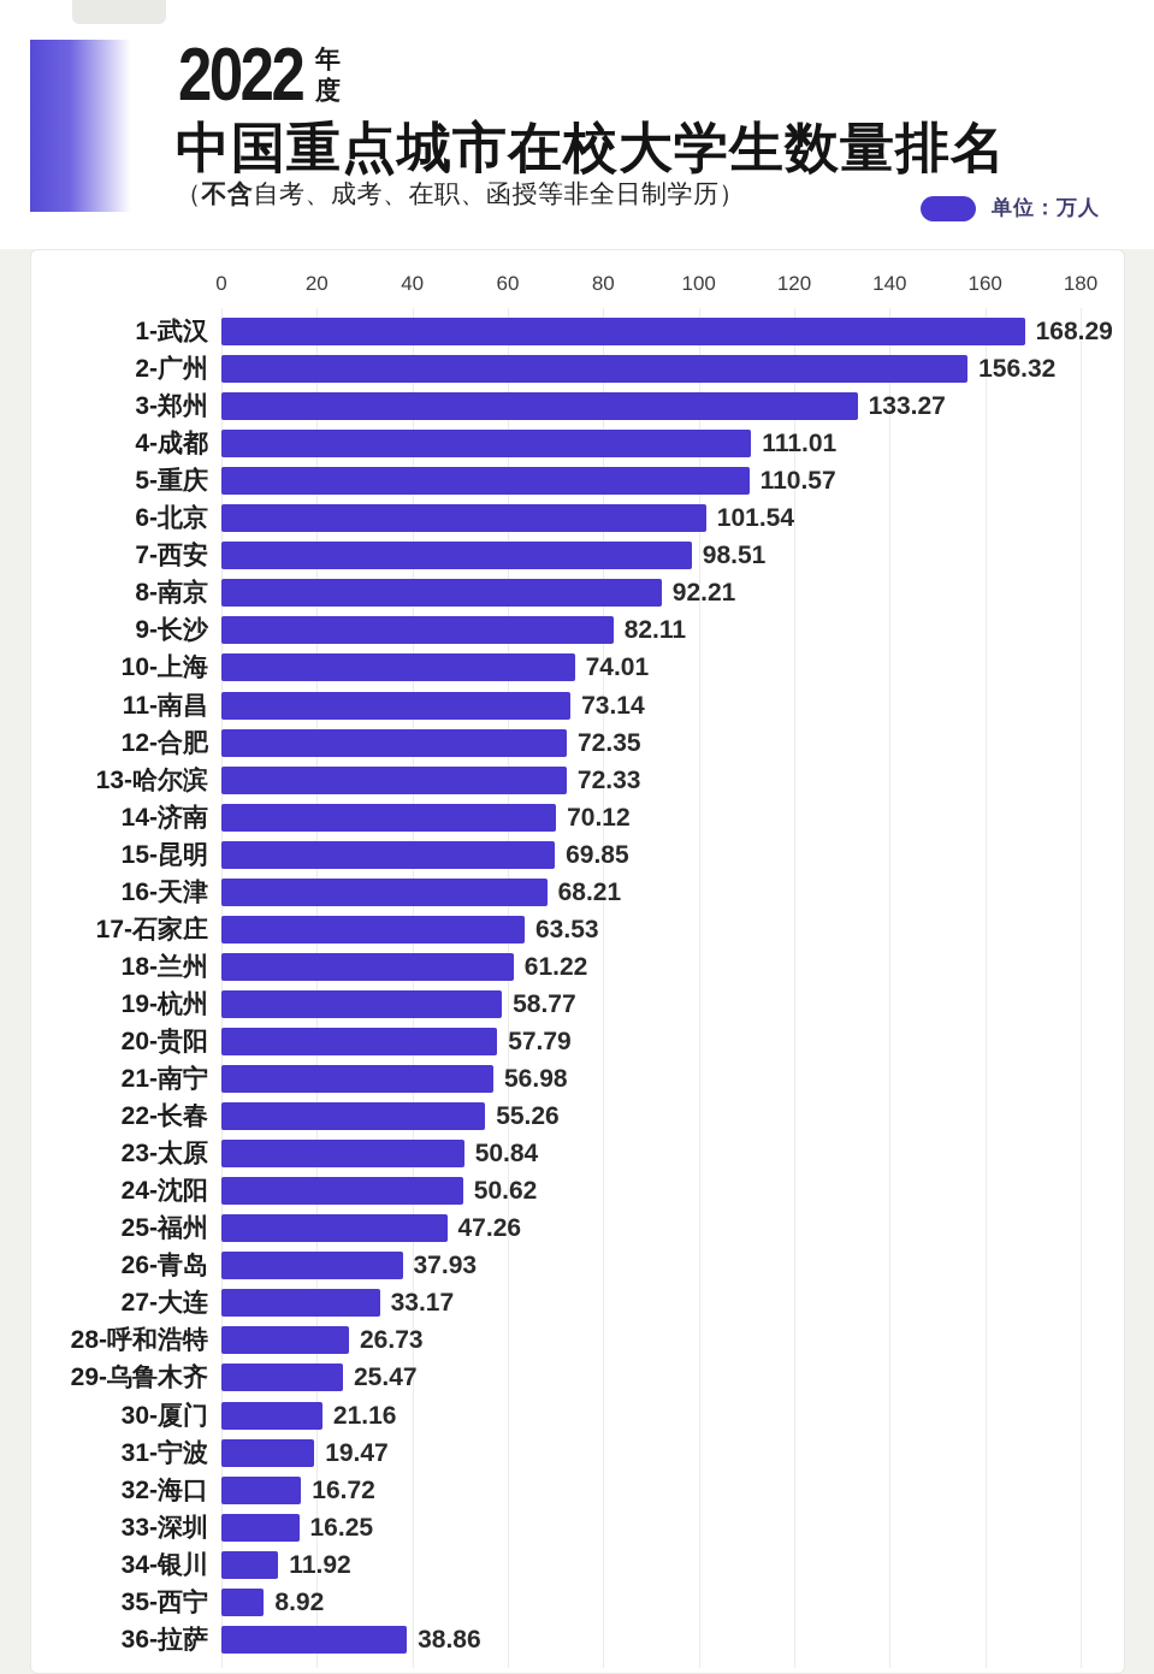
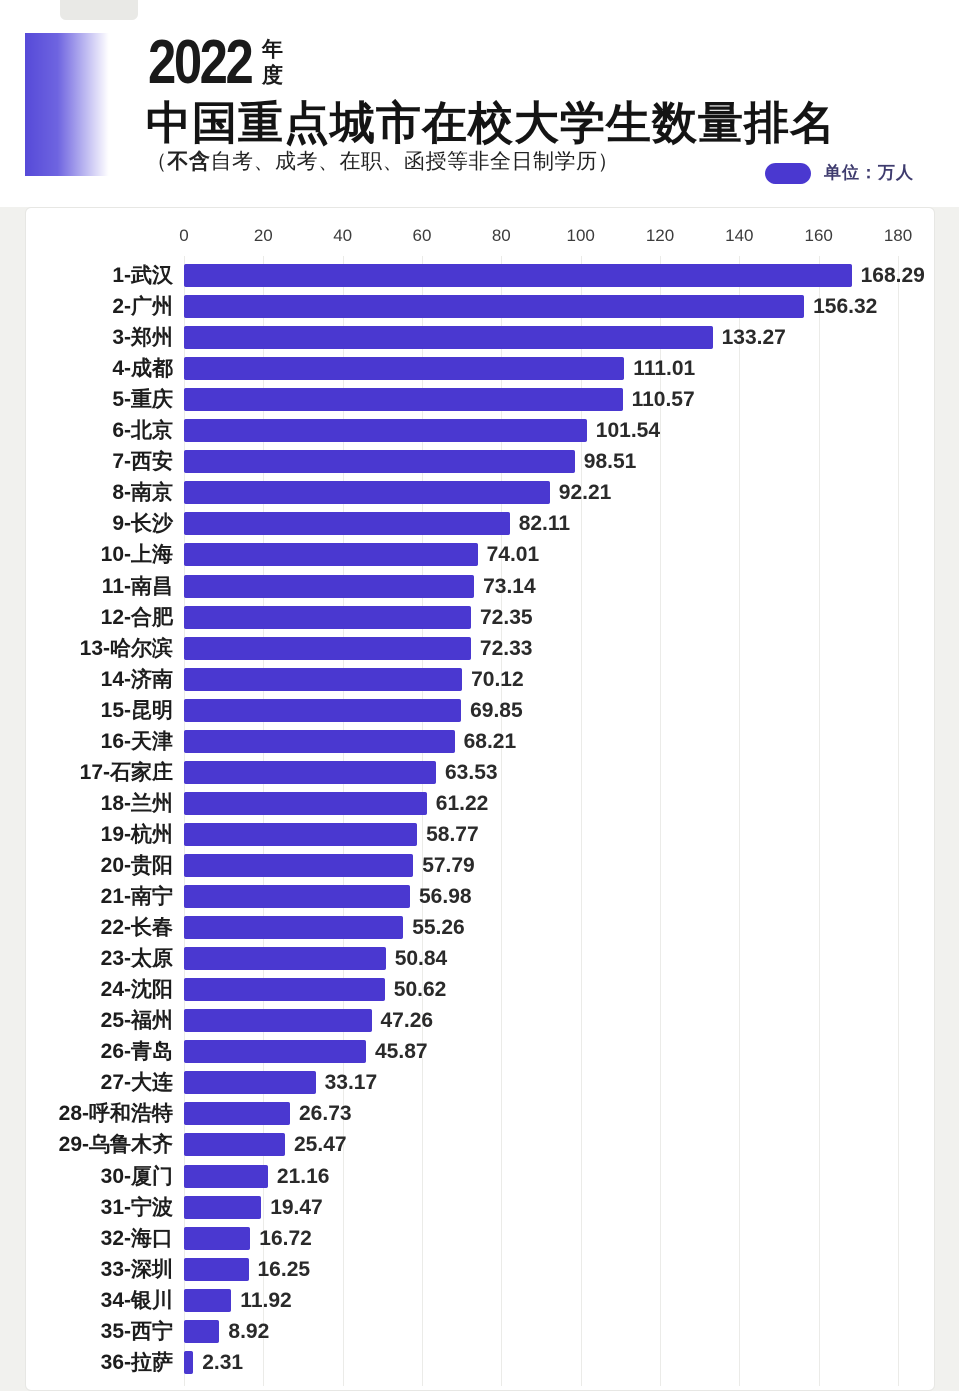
26-青岛: 37.93 -> 45.87
36-拉萨: 38.86 -> 2.31
